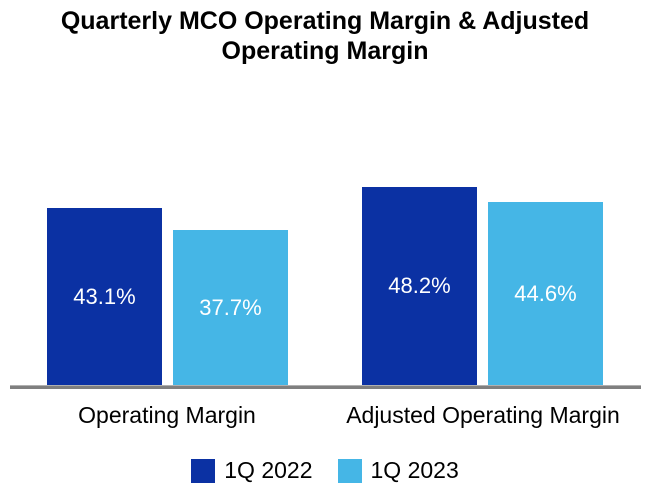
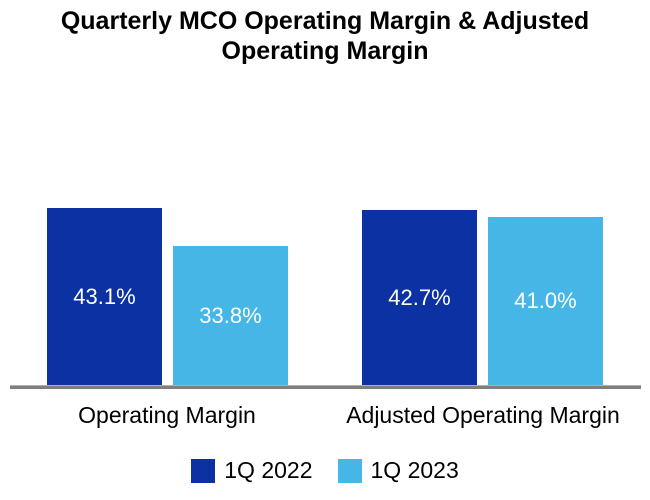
1Q 2023/Operating Margin: 37.7% -> 33.8%
1Q 2022/Adjusted Operating Margin: 48.2% -> 42.7%
1Q 2023/Adjusted Operating Margin: 44.6% -> 41.0%
